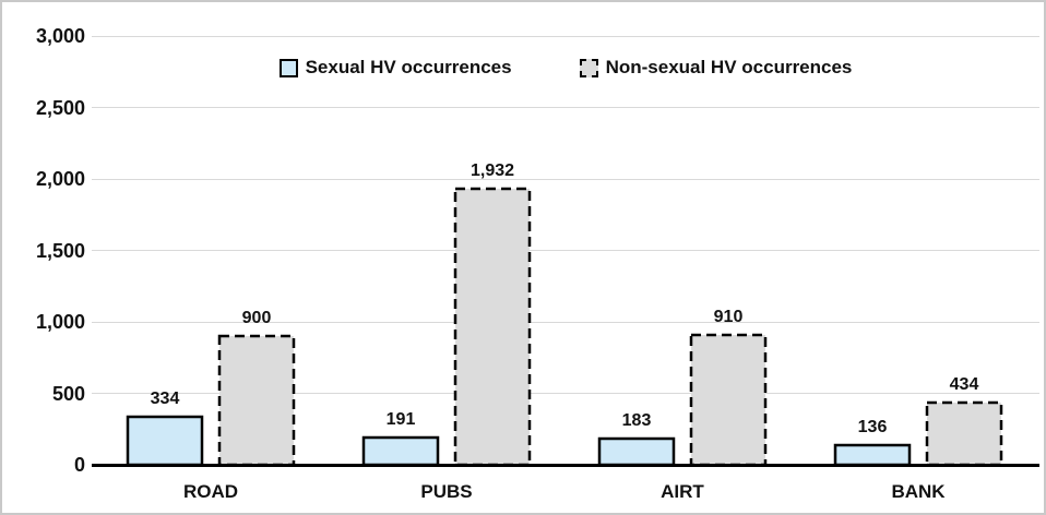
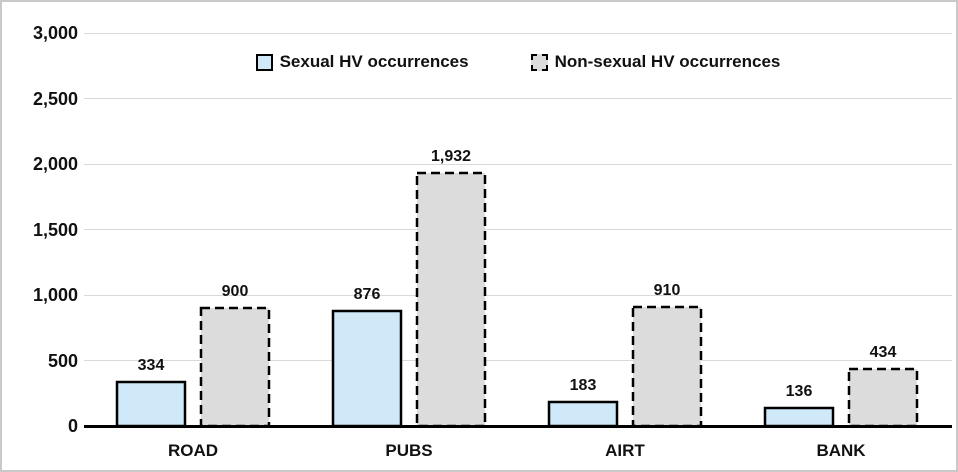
Sexual HV occurrences/PUBS: 191 -> 876
